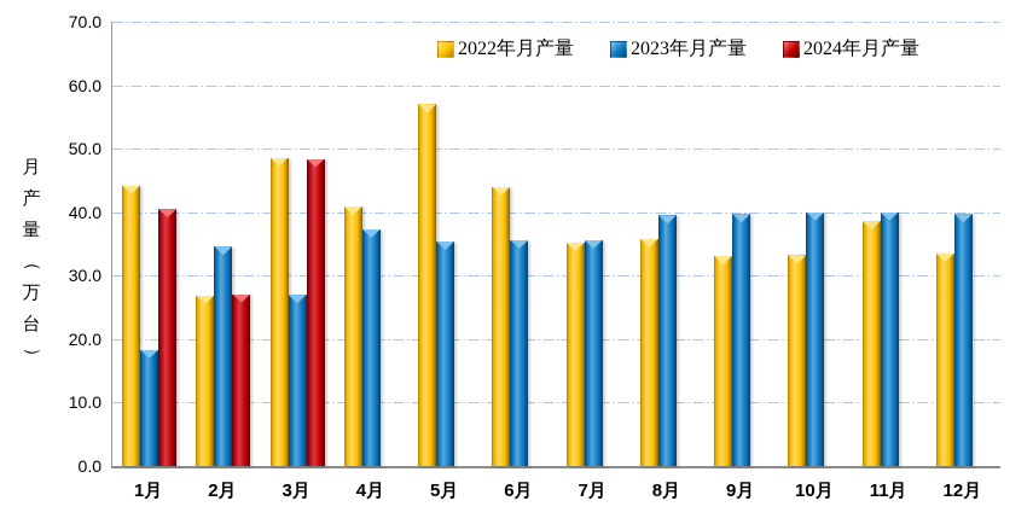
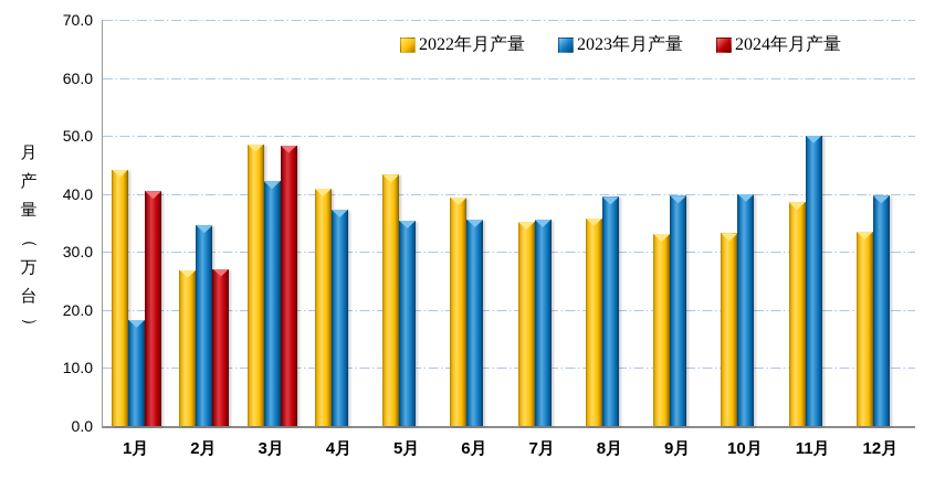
2023年月产量/3月: 27 -> 42
2022年月产量/5月: 57 -> 43
2022年月产量/6月: 44 -> 39
2023年月产量/11月: 40 -> 50
